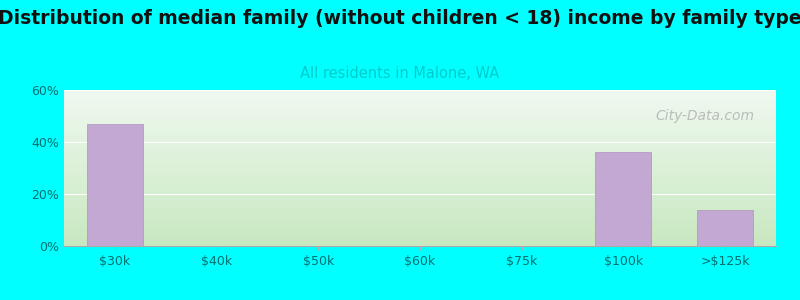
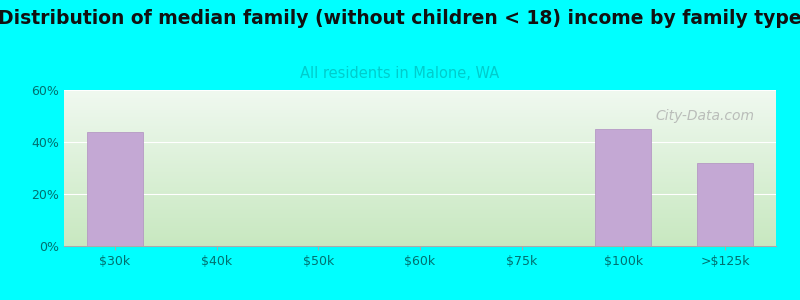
$30k: 47% -> 44%
$100k: 36% -> 45%
>$125k: 14% -> 32%
